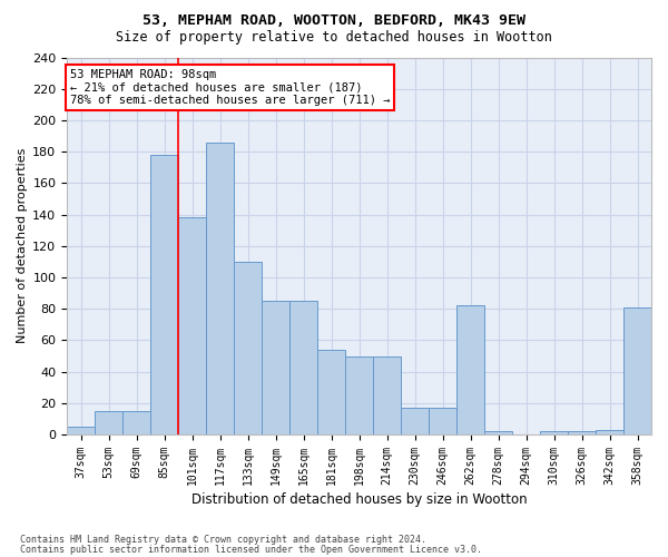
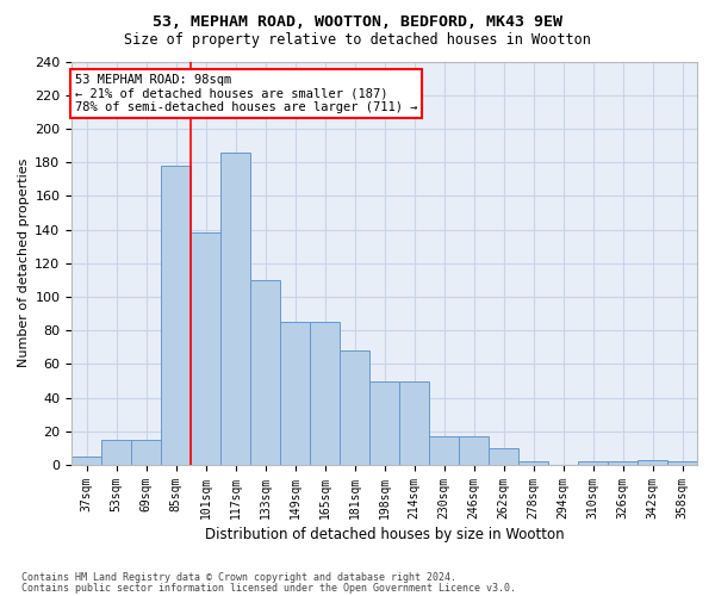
181sqm: 54 -> 68
262sqm: 82 -> 10
358sqm: 81 -> 2
